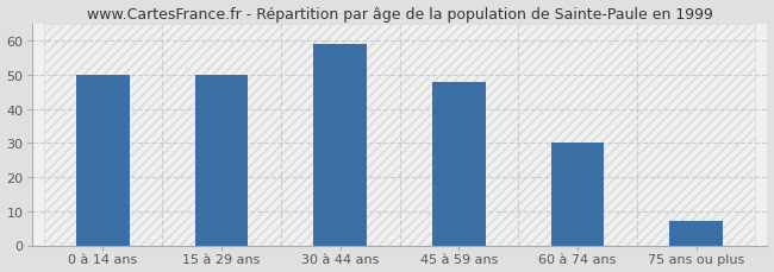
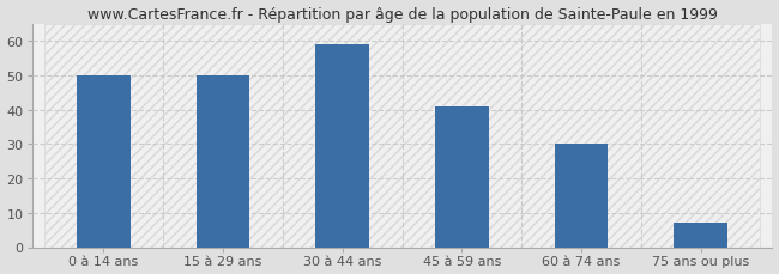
45 à 59 ans: 48 -> 41
